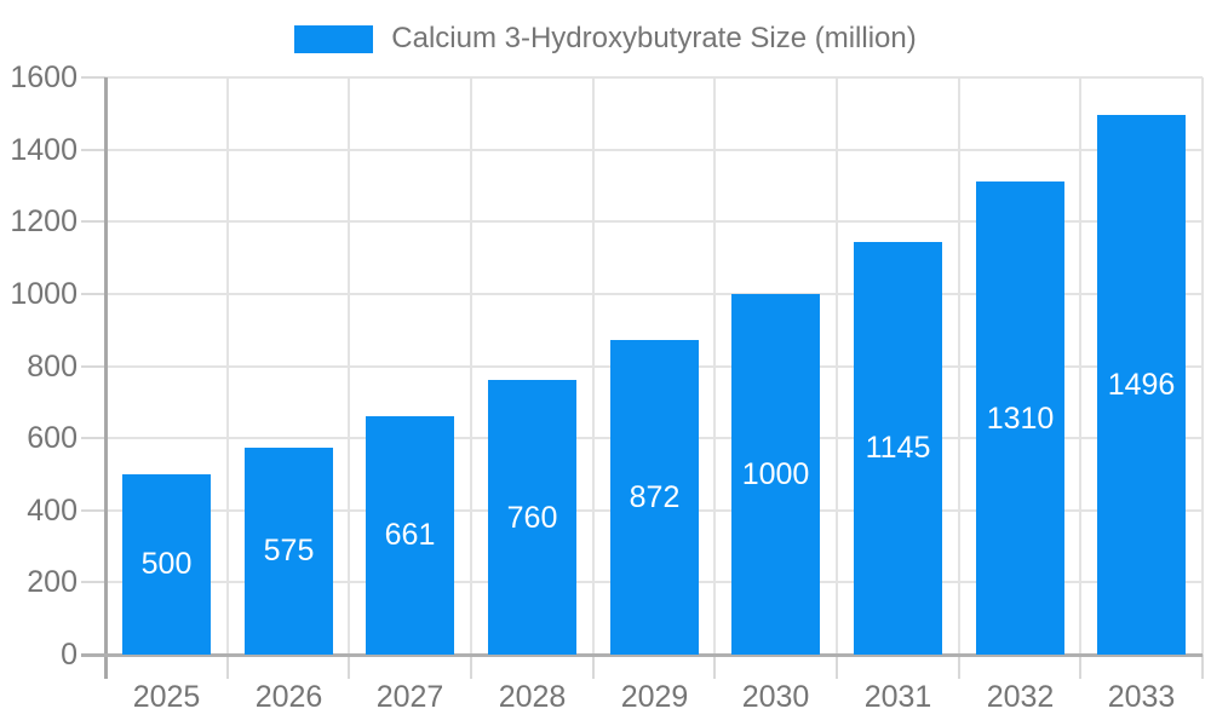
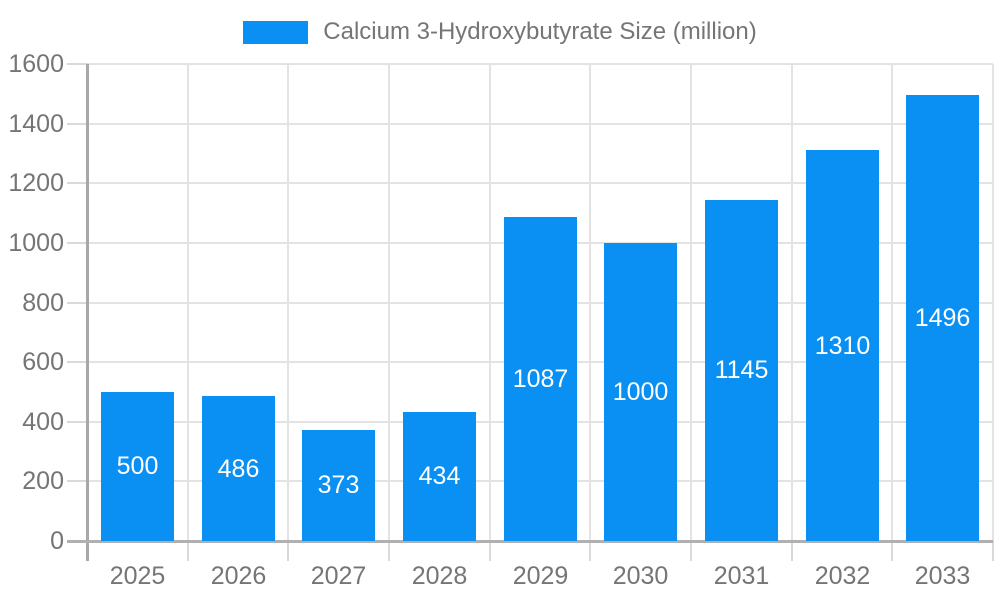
2026: 575 -> 486
2027: 661 -> 373
2028: 760 -> 434
2029: 872 -> 1087
